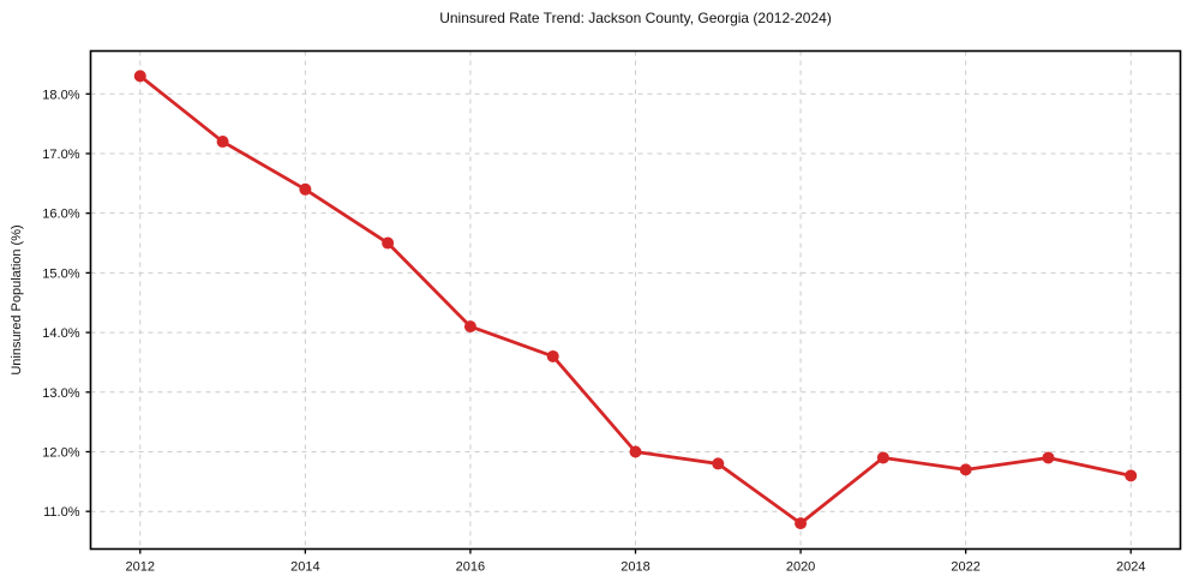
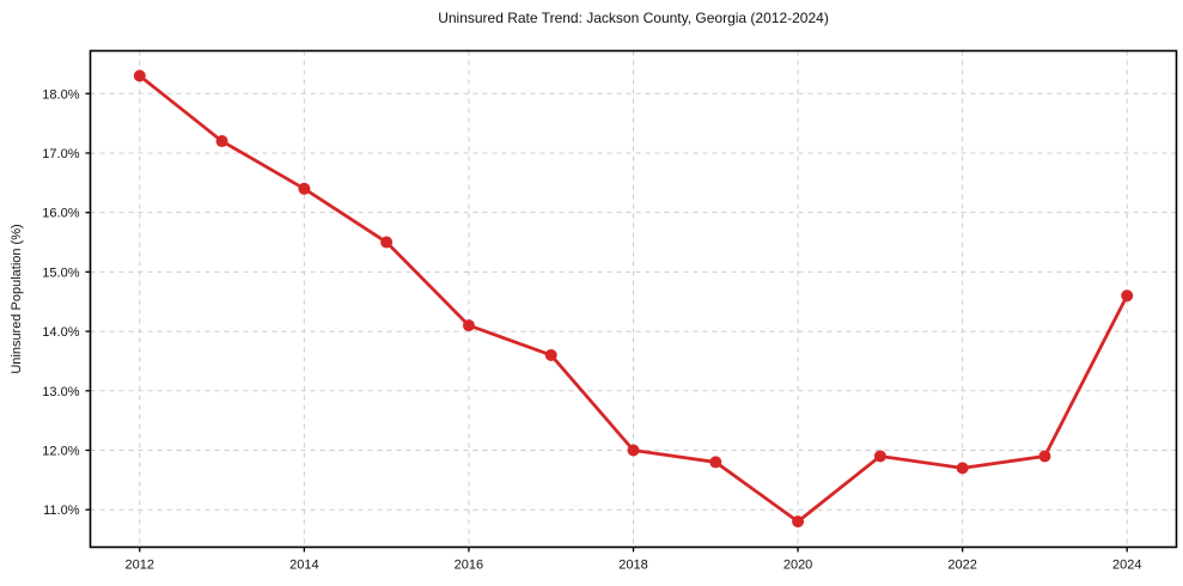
2024: 11.6% -> 14.6%
